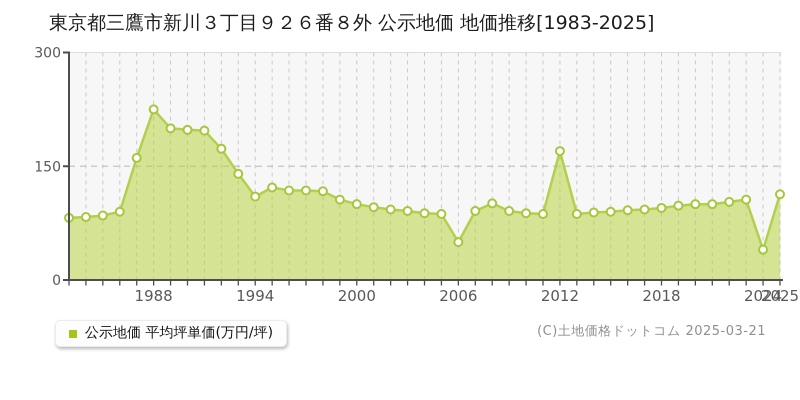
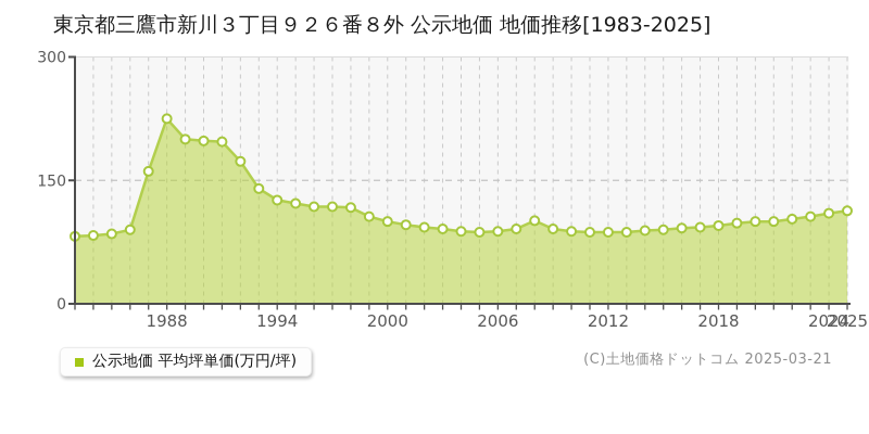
1994: 110 -> 130
2006: 50 -> 90
2012: 170 -> 90
2024: 40 -> 110
